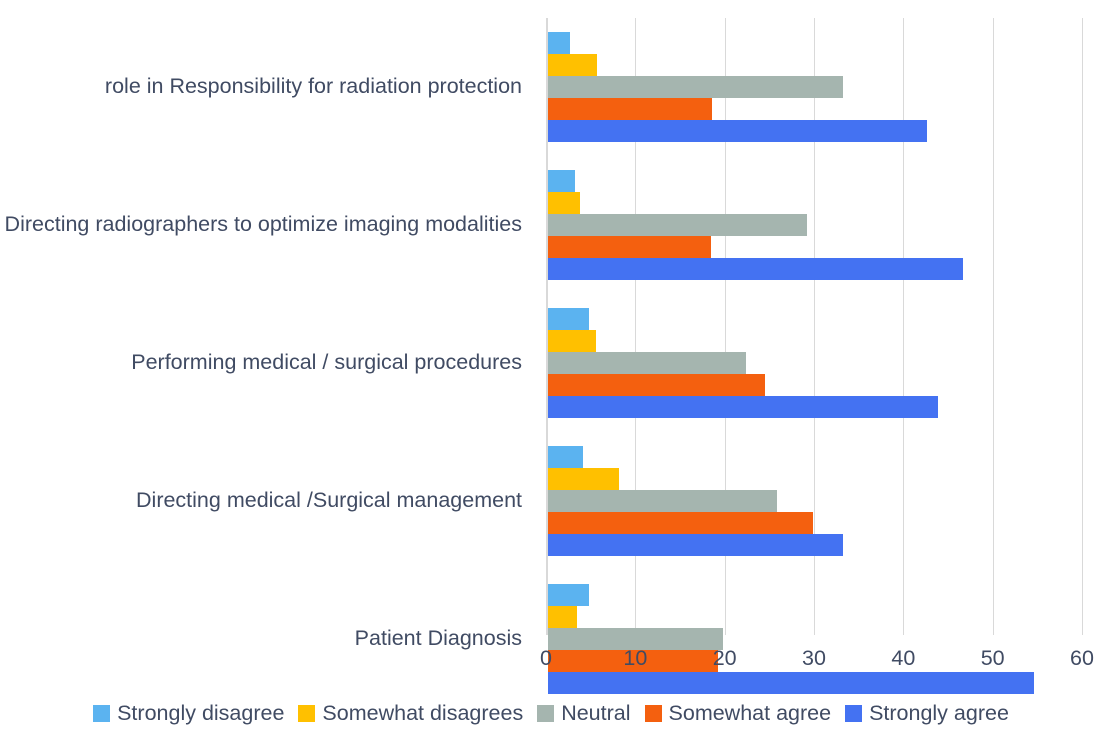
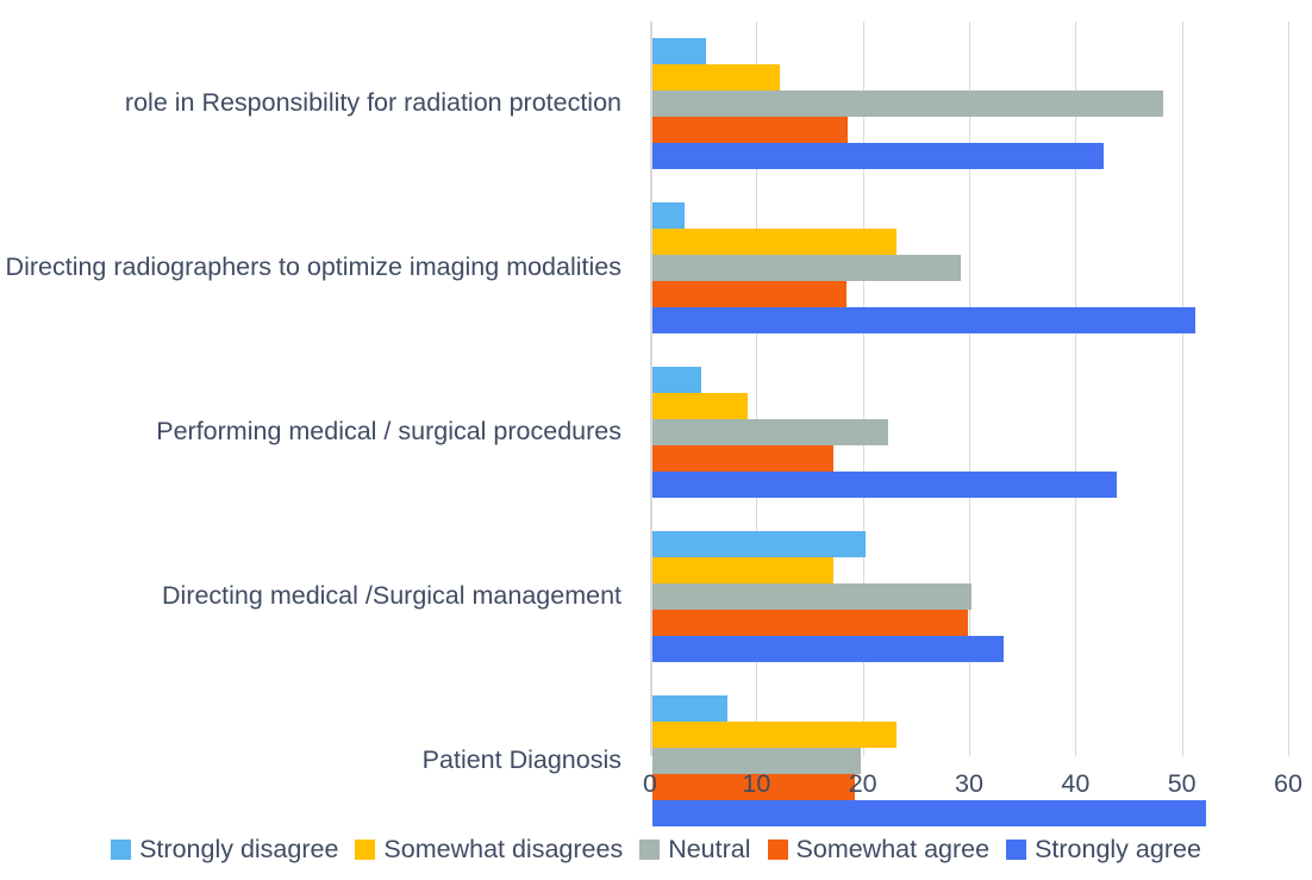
Strongly disagree/Patient Diagnosis: 5 -> 7
Somewhat disagrees/Patient Diagnosis: 3 -> 23
Strongly agree/Patient Diagnosis: 54 -> 52
Strongly disagree/Directing medical /Surgical management: 4 -> 20
Somewhat disagrees/Directing medical /Surgical management: 8 -> 17
Neutral/Directing medical /Surgical management: 26 -> 30
Somewhat disagrees/Performing medical / surgical procedures: 5 -> 9
Somewhat agree/Performing medical / surgical procedures: 24 -> 17
Somewhat disagrees/Directing radiographers to optimize imaging modalities: 4 -> 23
Strongly agree/Directing radiographers to optimize imaging modalities: 46 -> 51
Strongly disagree/role in Responsibility for radiation protection: 2 -> 5
Somewhat disagrees/role in Responsibility for radiation protection: 6 -> 12
Neutral/role in Responsibility for radiation protection: 33 -> 48
